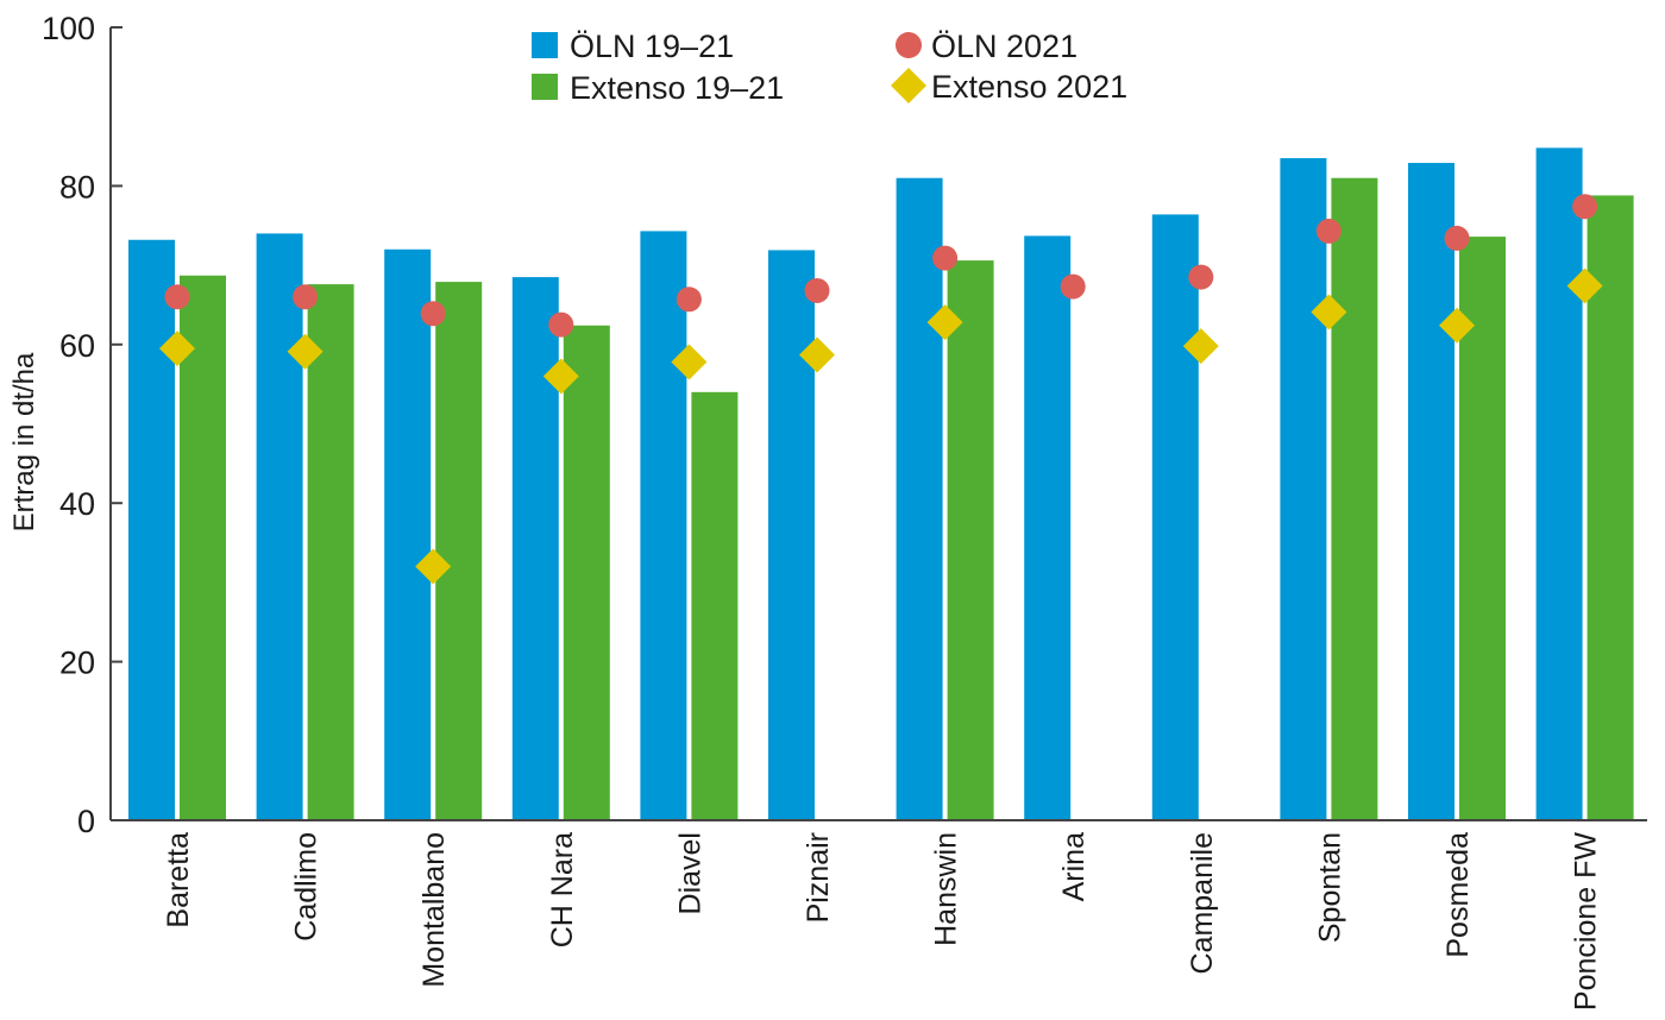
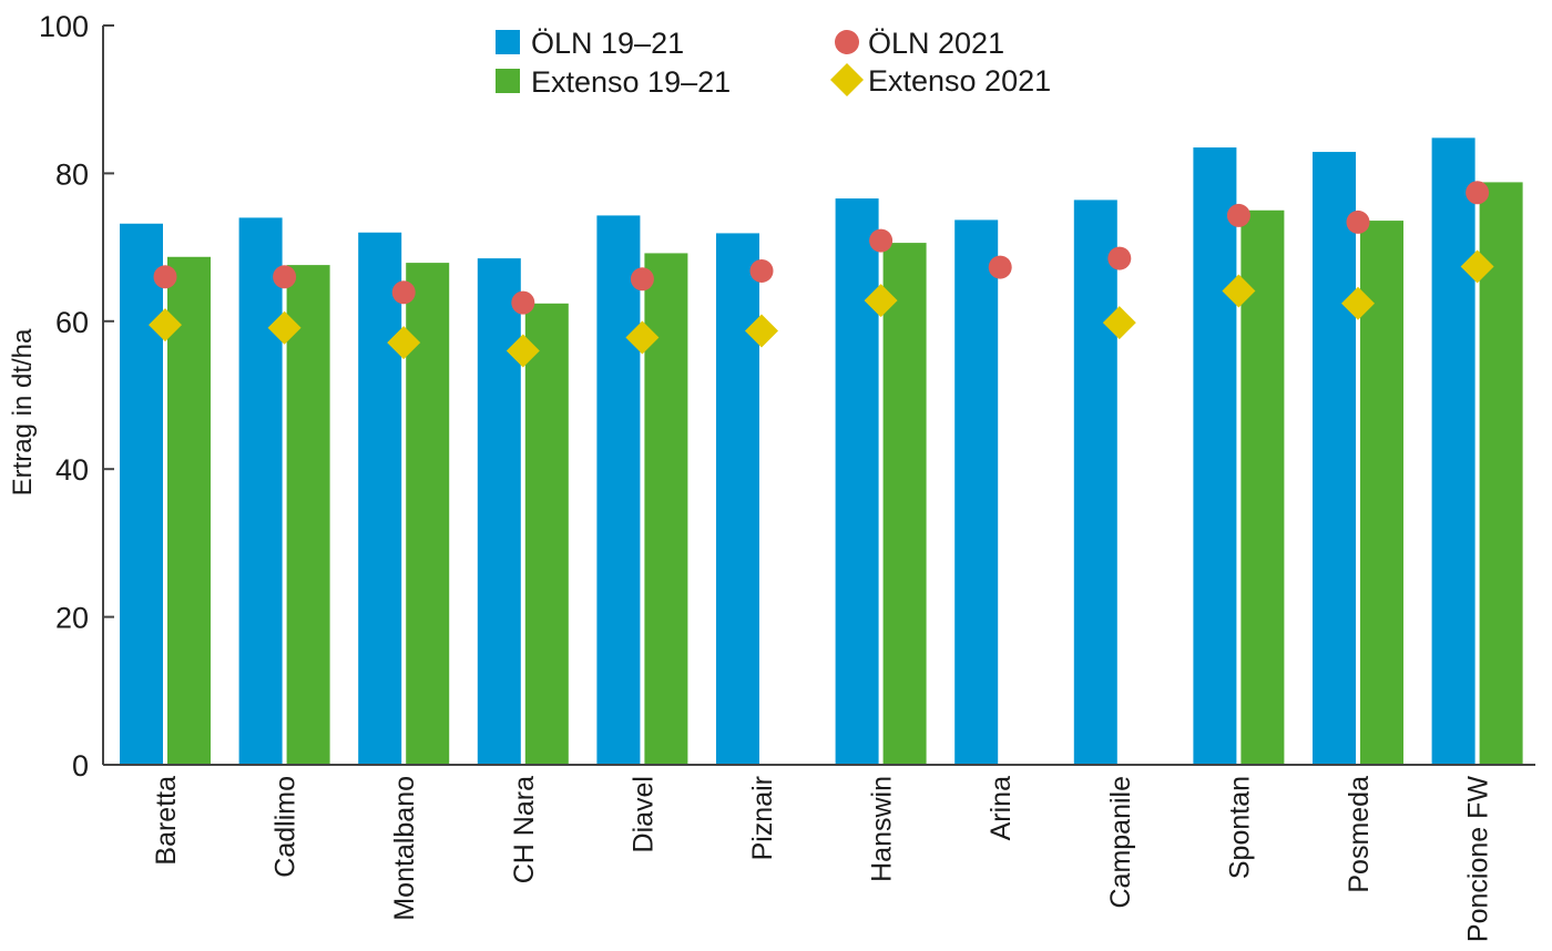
Extenso 2021/Montalbano: 32 -> 57
Extenso 19–21/Diavel: 54 -> 69
ÖLN 19–21/Hanswin: 81 -> 77
Extenso 19–21/Spontan: 81 -> 75
